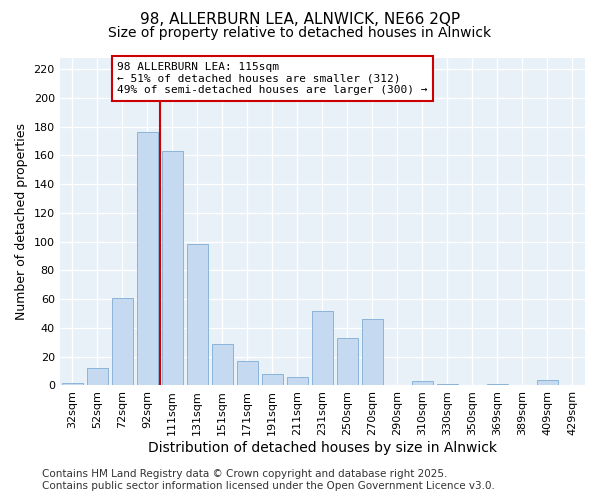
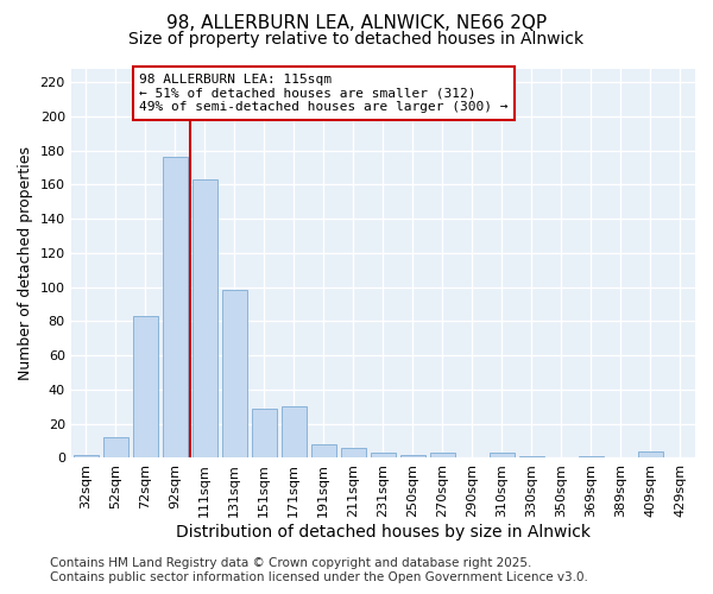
72sqm: 61 -> 83
171sqm: 17 -> 30
231sqm: 52 -> 3
250sqm: 33 -> 2
270sqm: 46 -> 3
